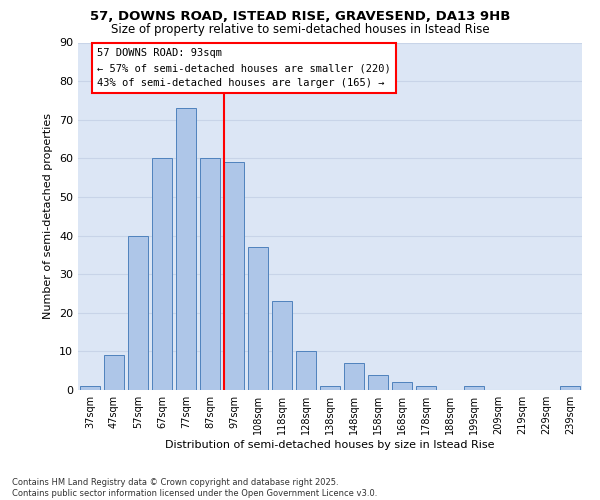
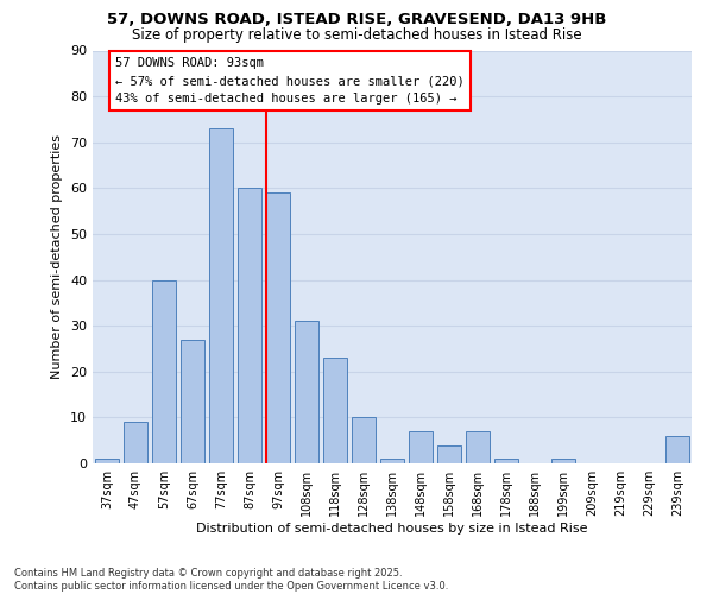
67sqm: 60 -> 27
108sqm: 37 -> 31
168sqm: 2 -> 7
239sqm: 1 -> 6
